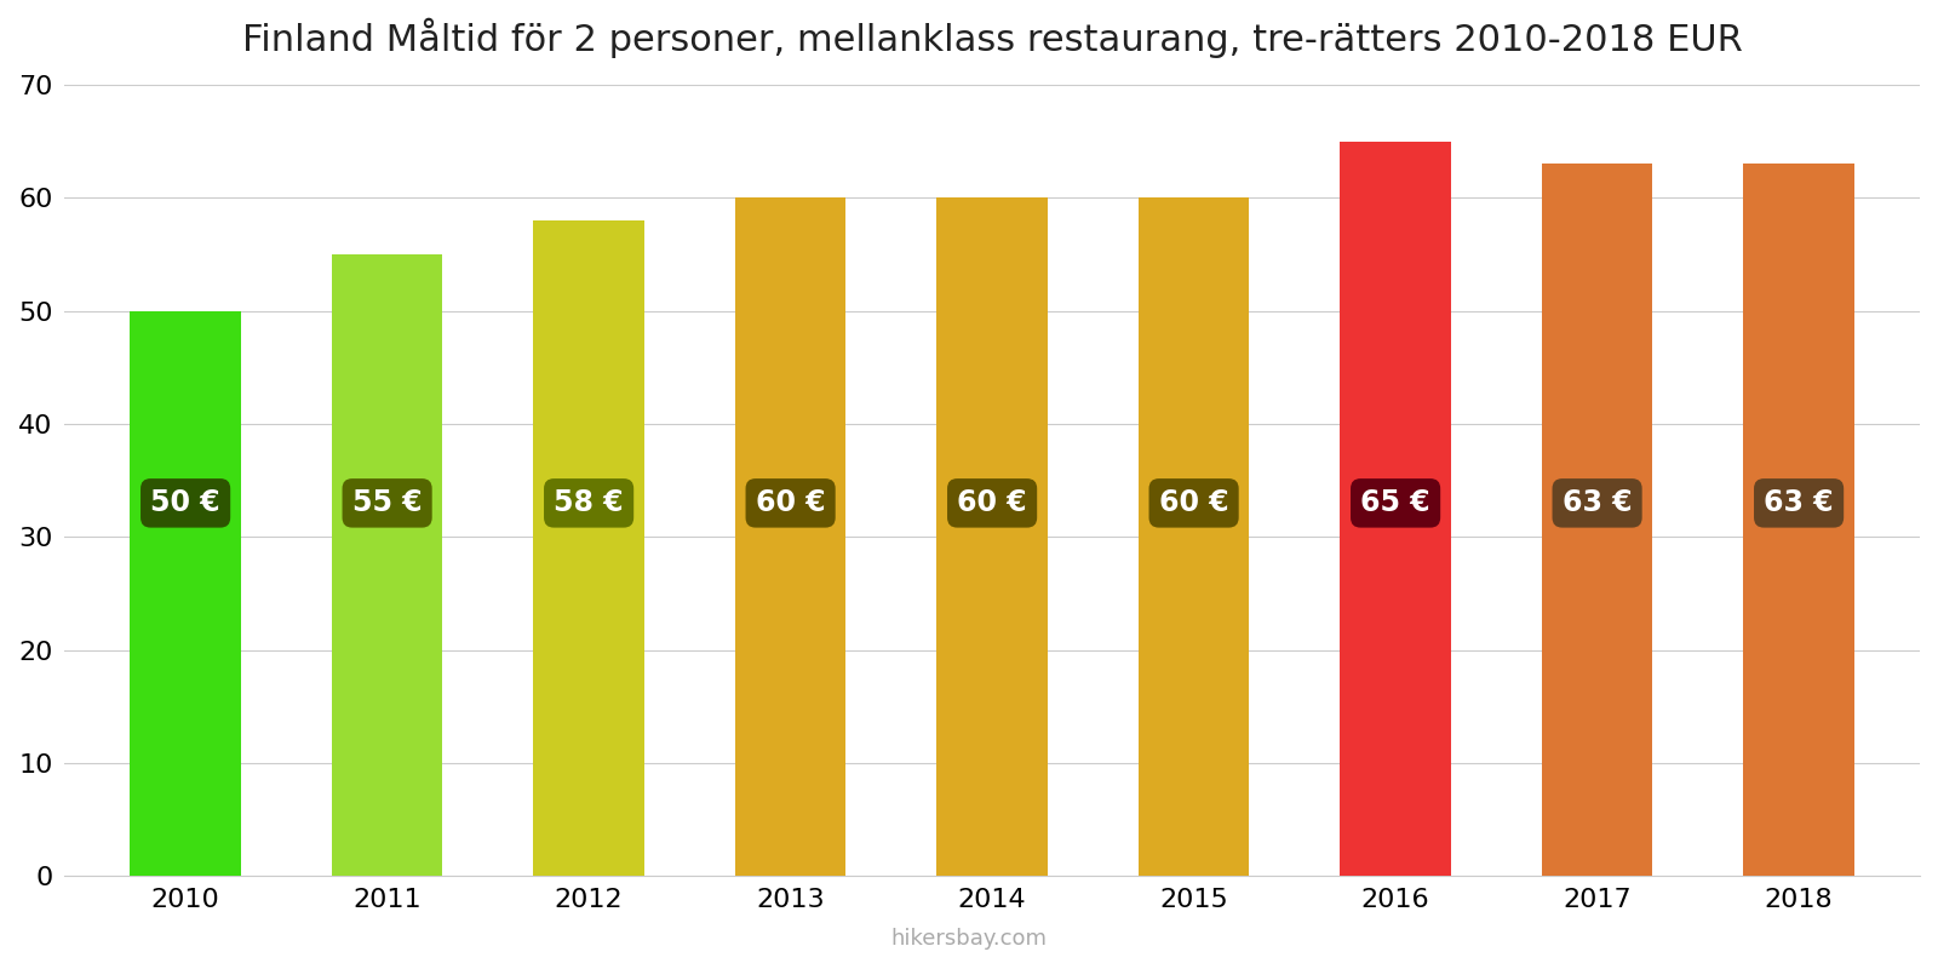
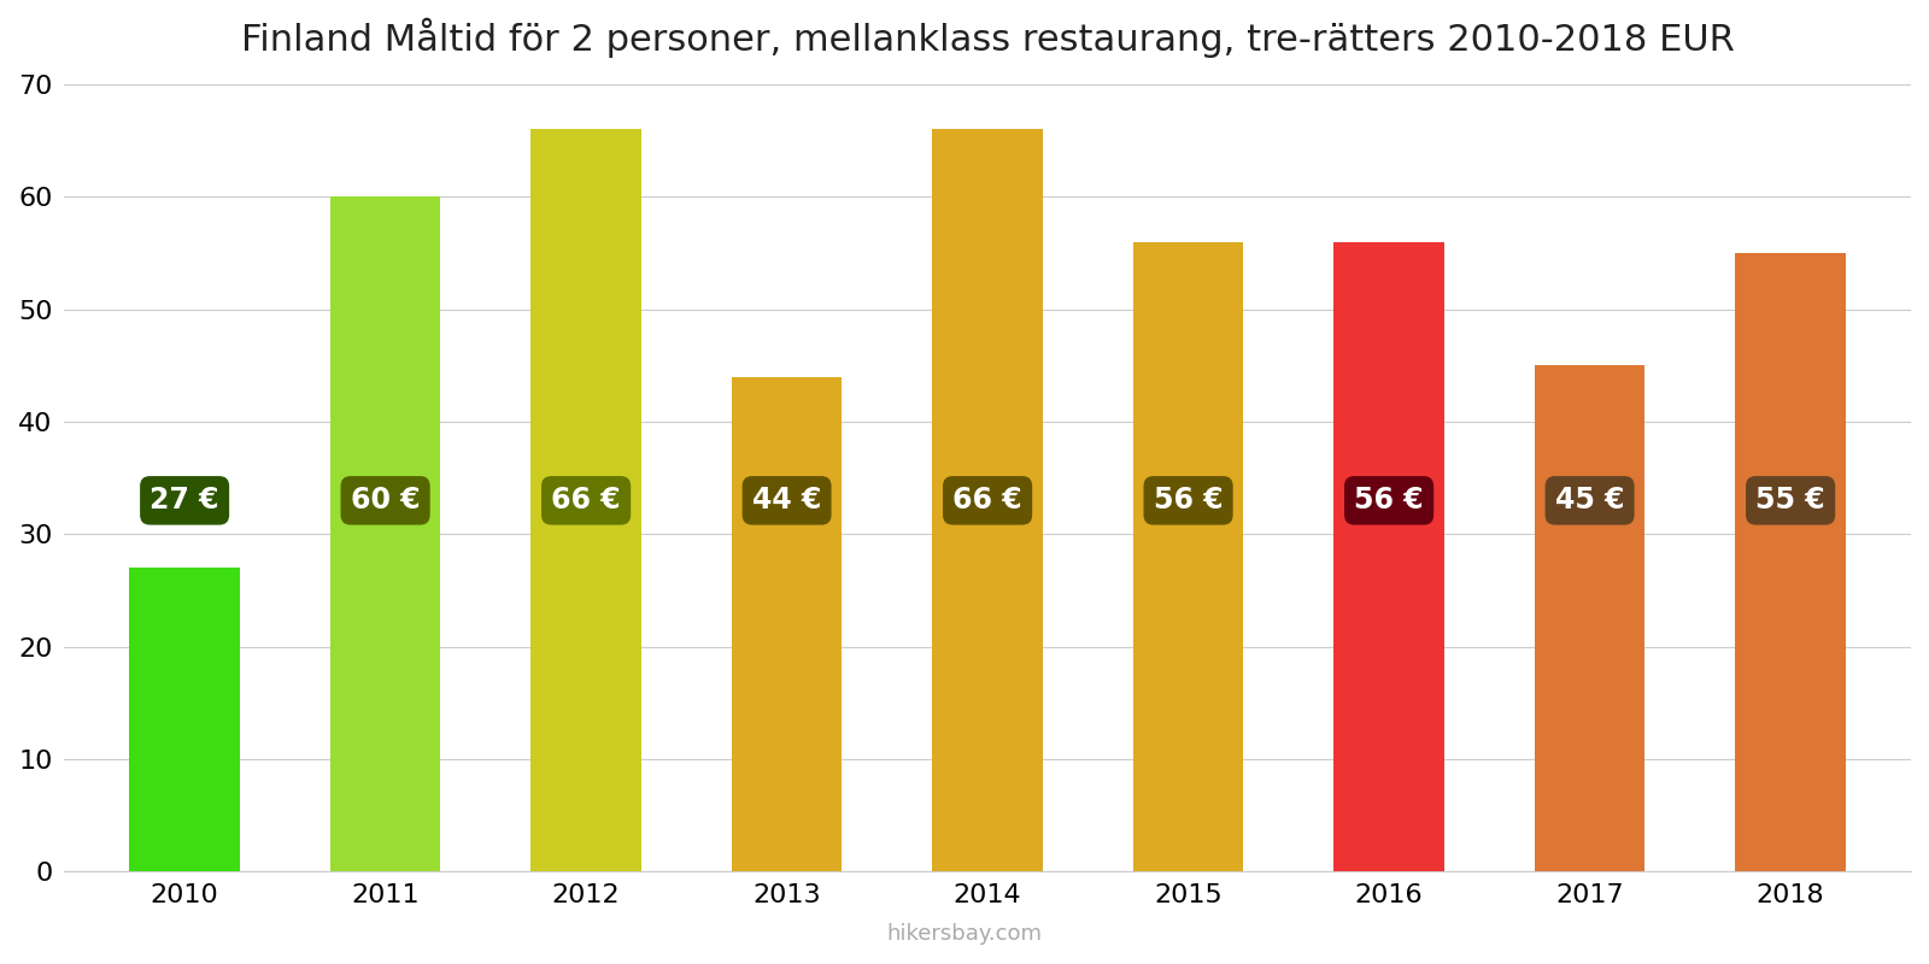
2010: 50 -> 27
2011: 55 -> 60
2012: 58 -> 66
2013: 60 -> 44
2014: 60 -> 66
2015: 60 -> 56
2016: 65 -> 56
2017: 63 -> 45
2018: 63 -> 55
